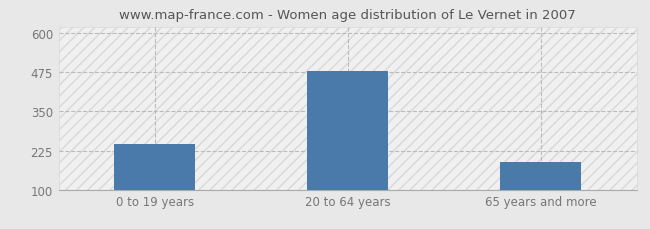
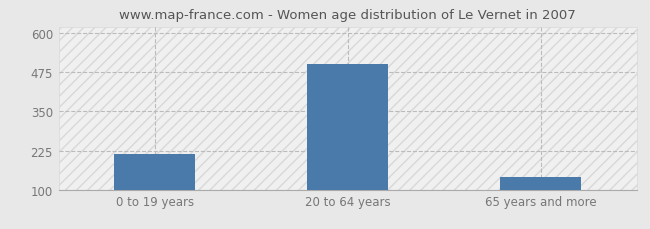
0 to 19 years: 245 -> 215
20 to 64 years: 480 -> 500
65 years and more: 190 -> 140
